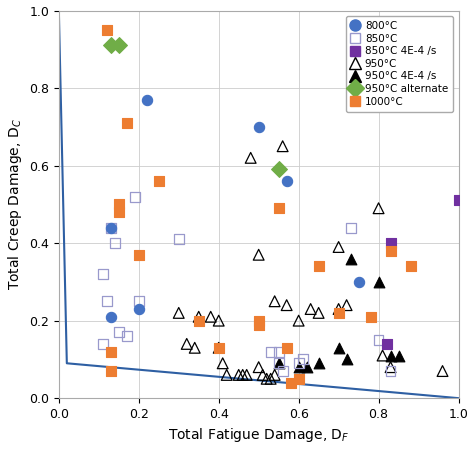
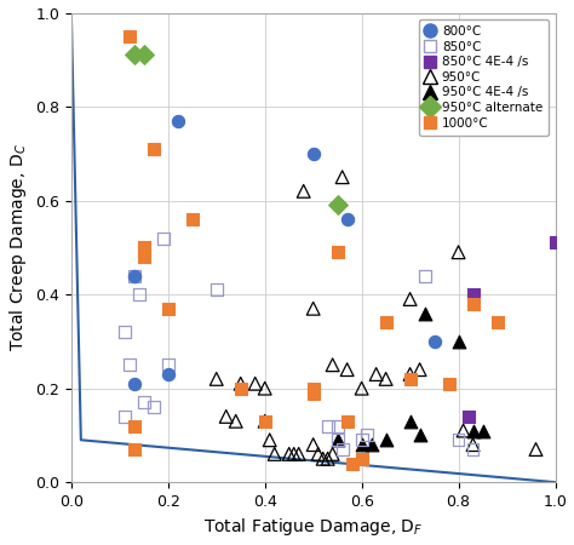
850°C/0.8: 0.15 -> 0.09
